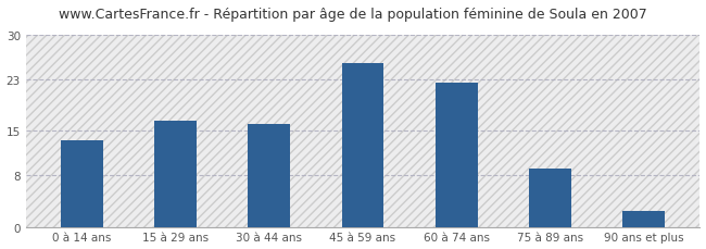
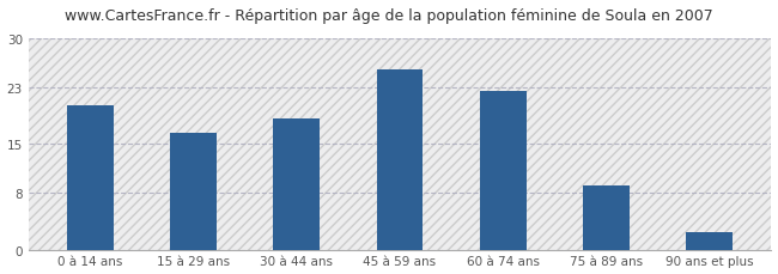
0 à 14 ans: 13.5 -> 20.4
30 à 44 ans: 16.0 -> 18.6
